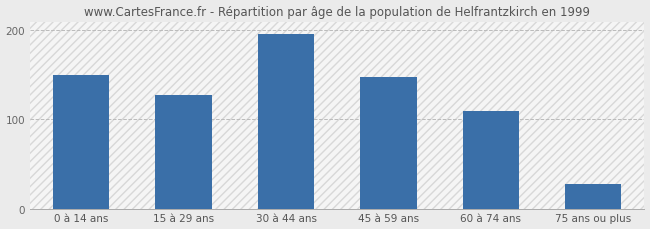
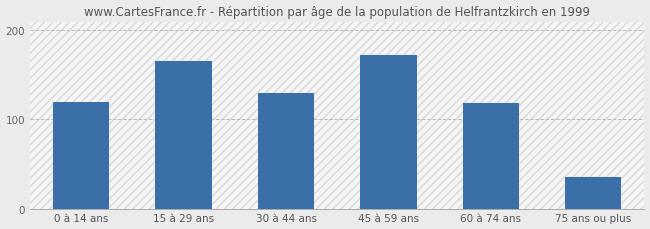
0 à 14 ans: 150 -> 120
15 à 29 ans: 128 -> 166
30 à 44 ans: 196 -> 130
45 à 59 ans: 148 -> 172
60 à 74 ans: 109 -> 118
75 ans ou plus: 28 -> 36
